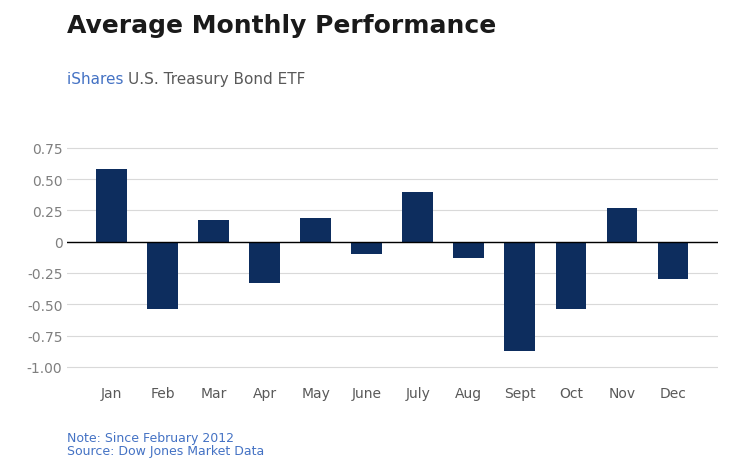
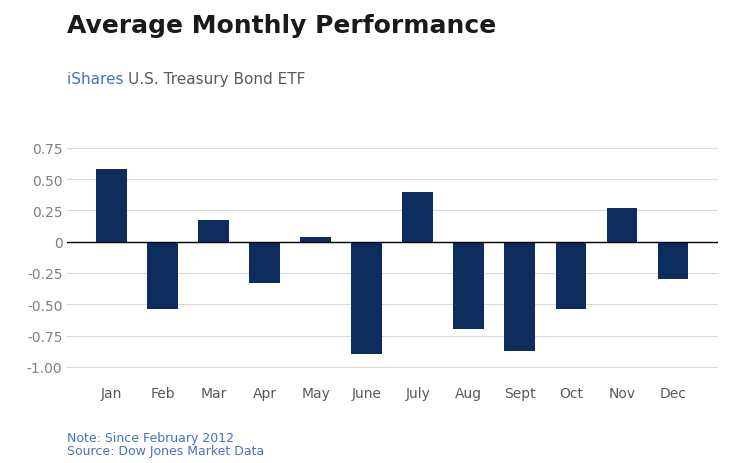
May: 0.19 -> 0.04
June: -0.10 -> -0.90
Aug: -0.13 -> -0.70
